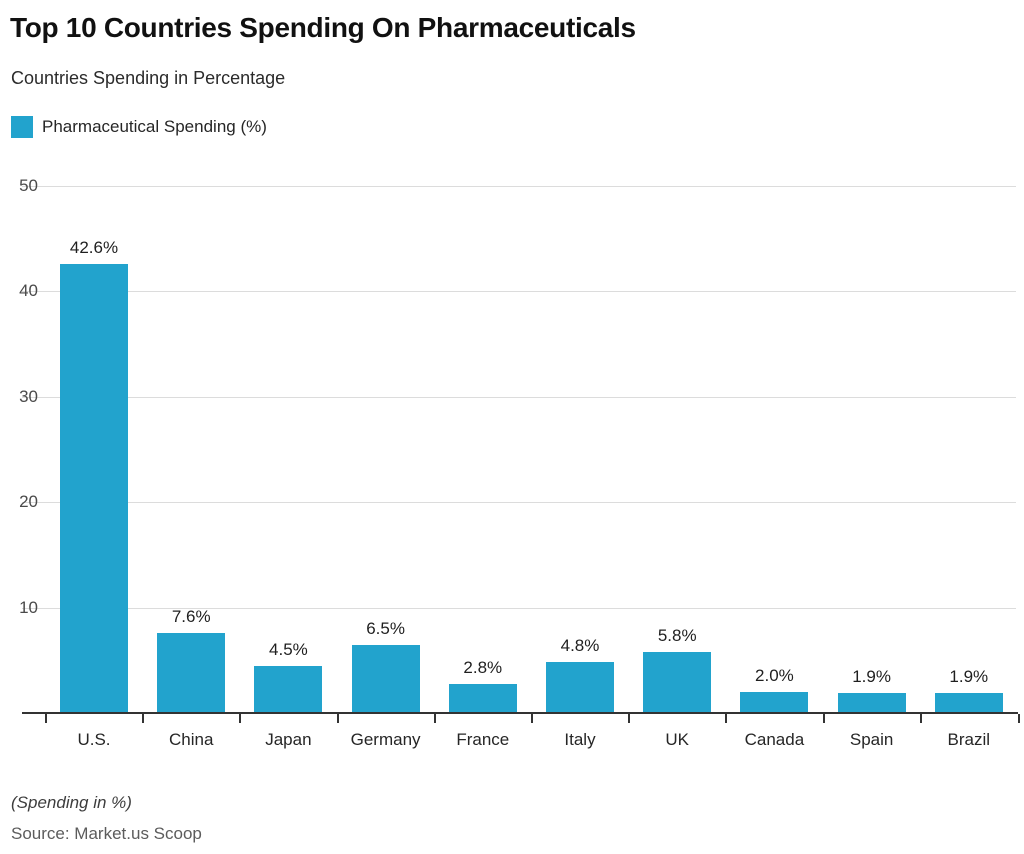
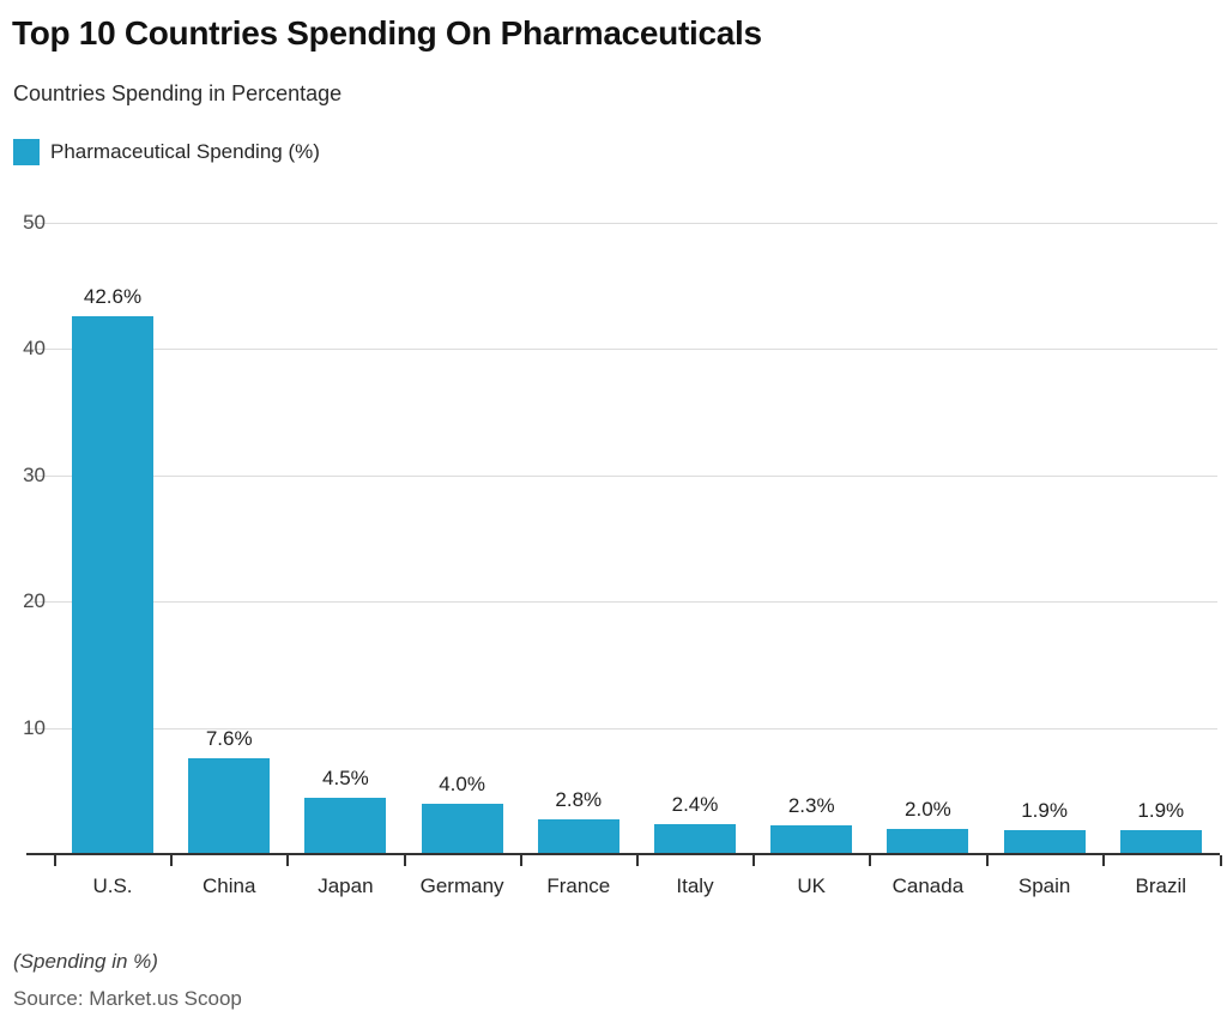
Germany: 6.5% -> 4.0%
Italy: 4.8% -> 2.4%
UK: 5.8% -> 2.3%
